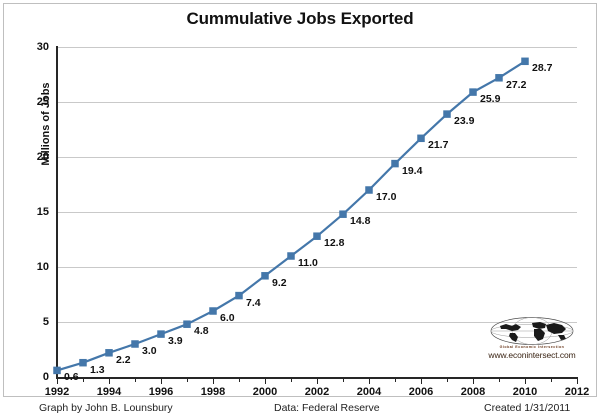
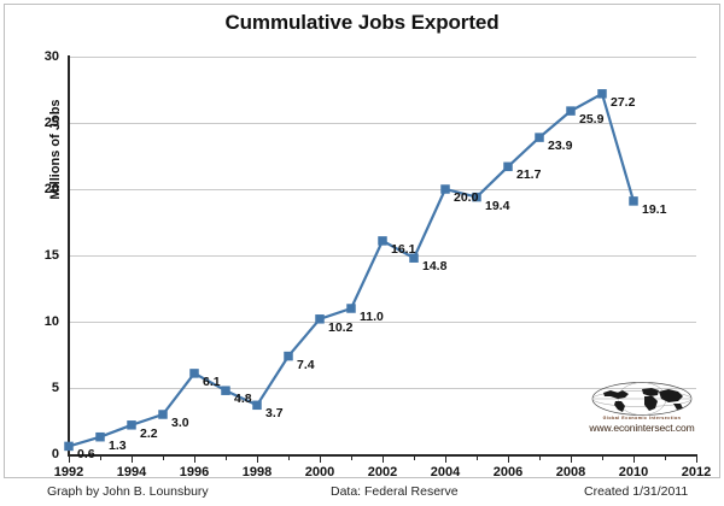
1996: 3.9 -> 6.1
1998: 6.0 -> 3.7
2000: 9.2 -> 10.2
2002: 12.8 -> 16.1
2004: 17.0 -> 20.0
2010: 28.7 -> 19.1
